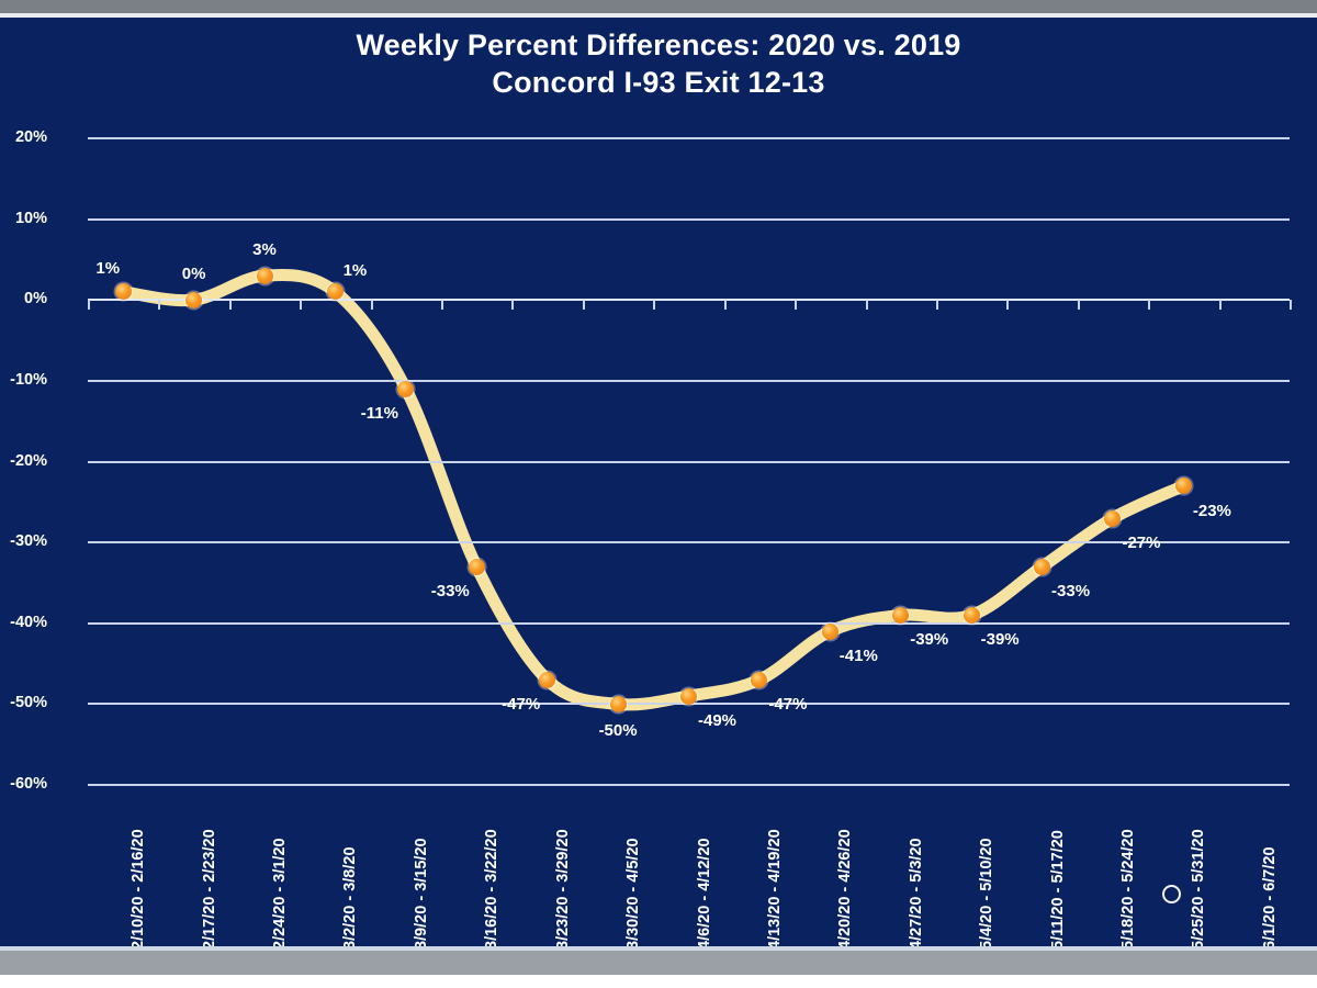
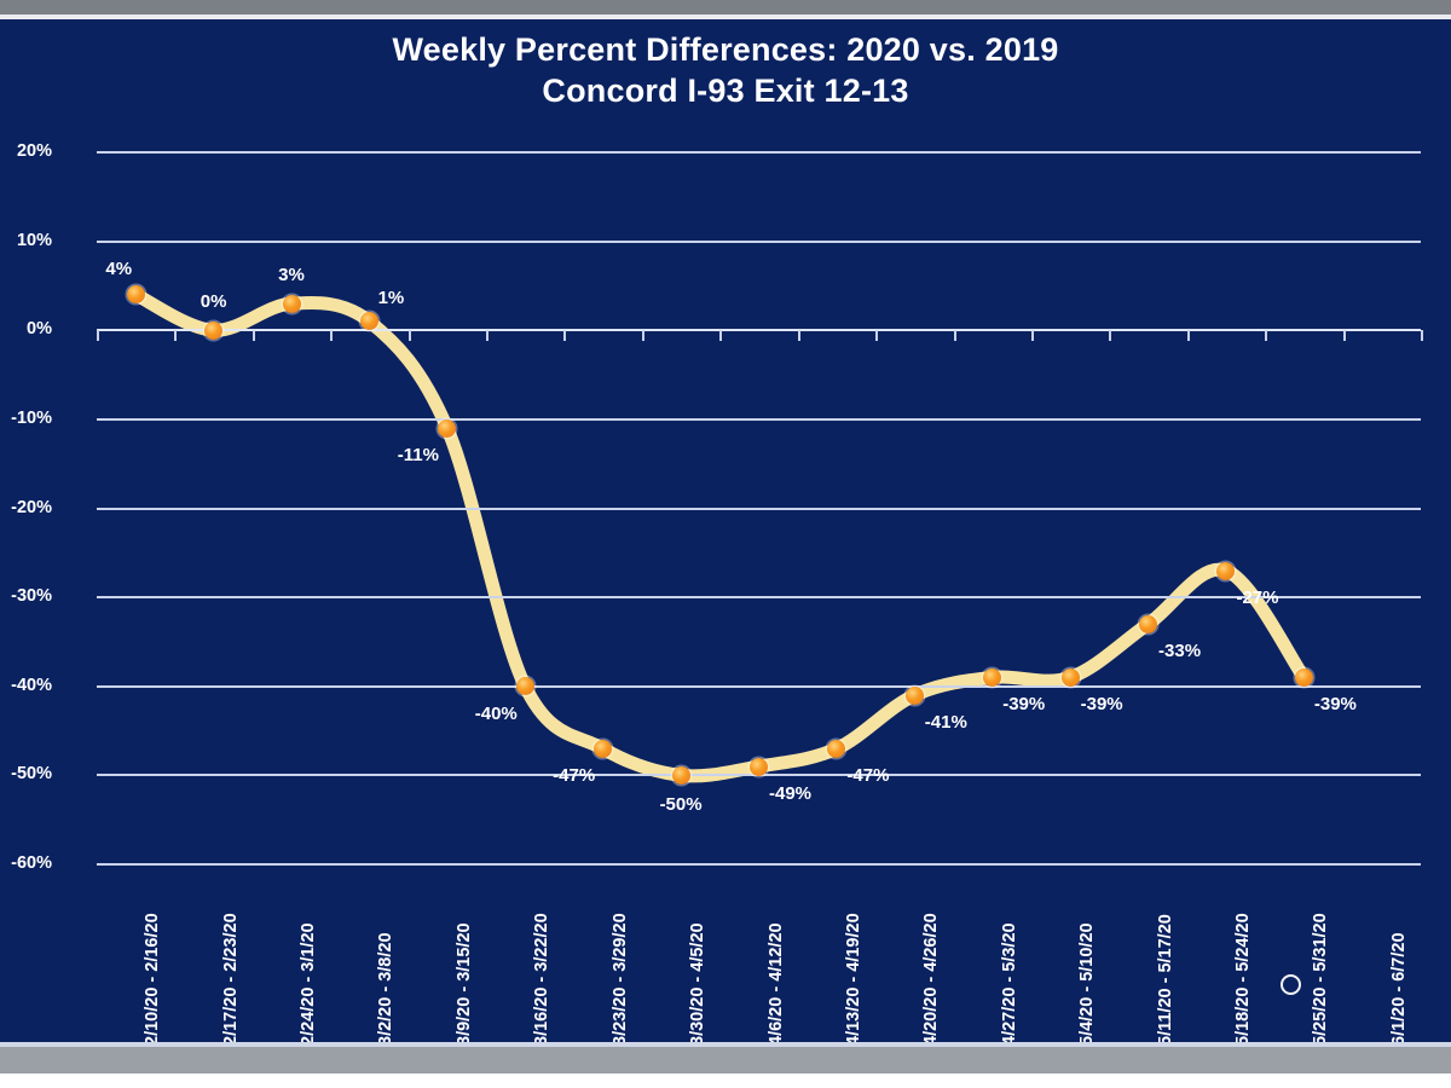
2/10/20 - 2/16/20: 1% -> 4%
3/16/20 - 3/22/20: -33% -> -40%
5/25/20 - 5/31/20: -23% -> -39%
